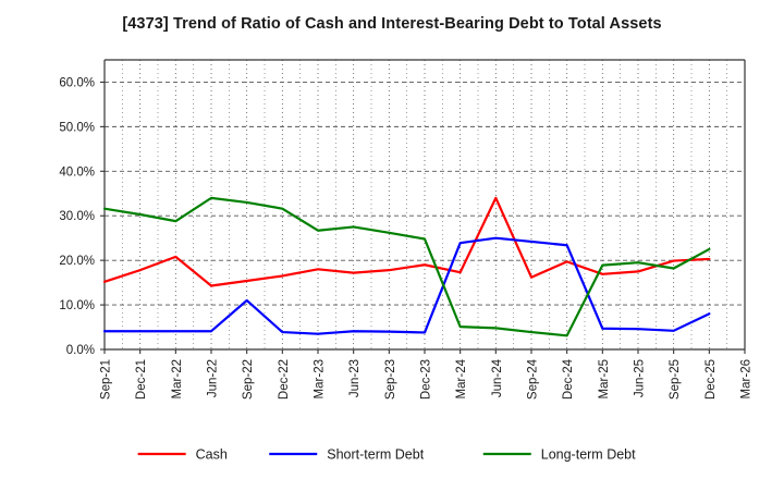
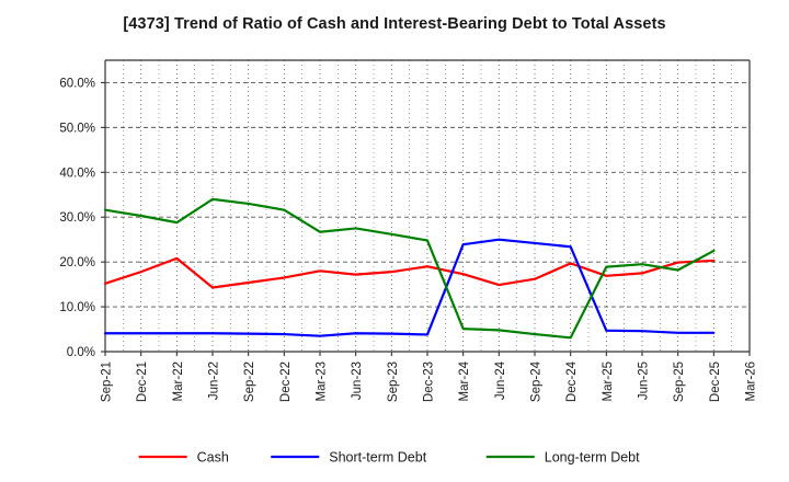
Short-term Debt/Sep-22: 11% -> 4%
Cash/Jun-24: 34% -> 15%
Short-term Debt/Dec-25: 8% -> 4%
